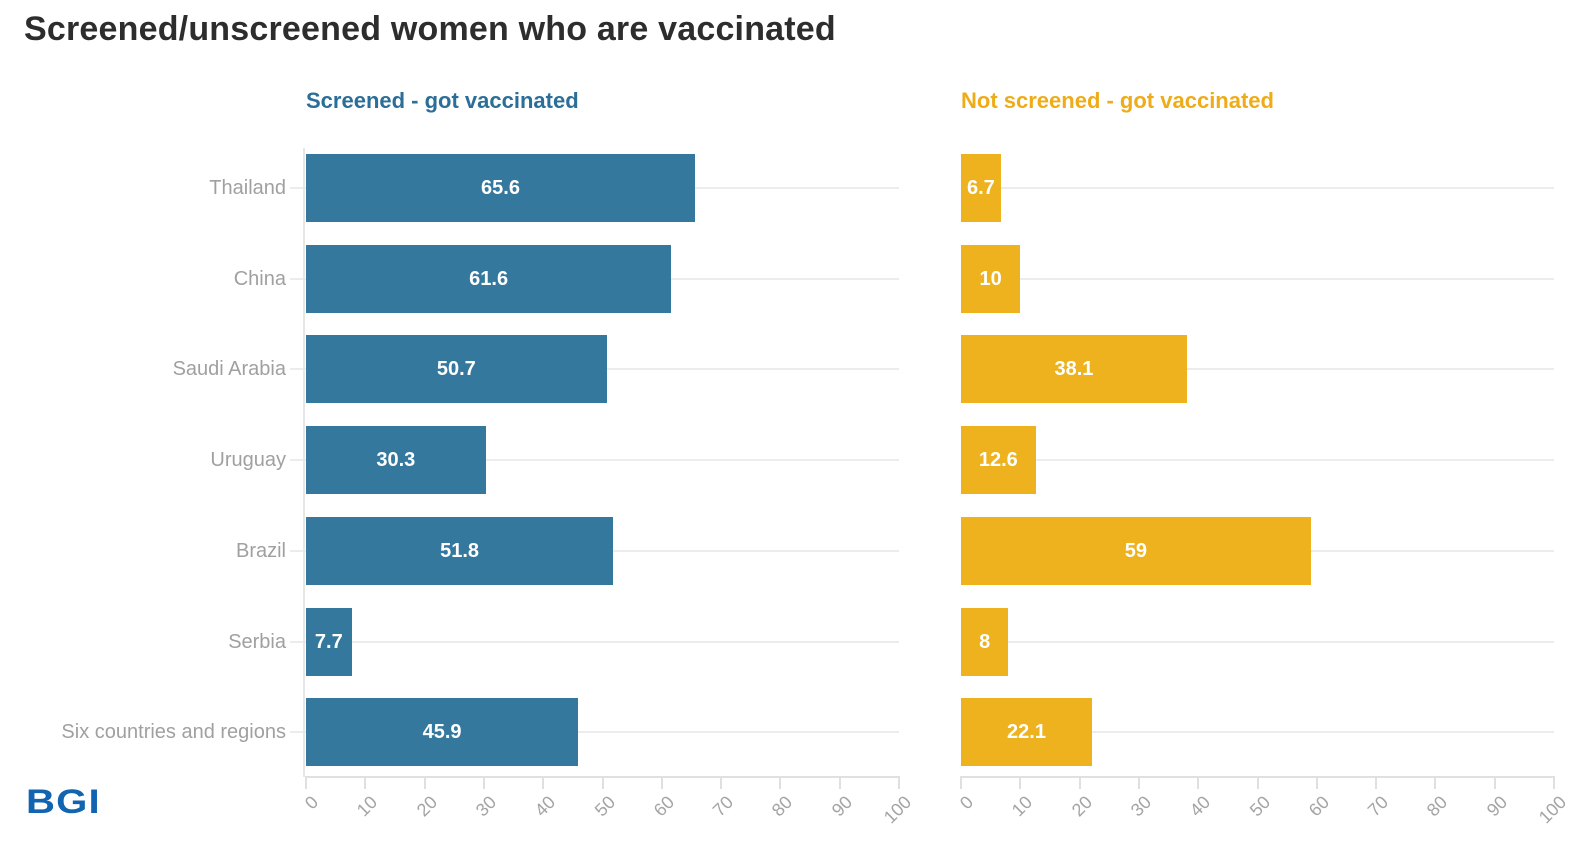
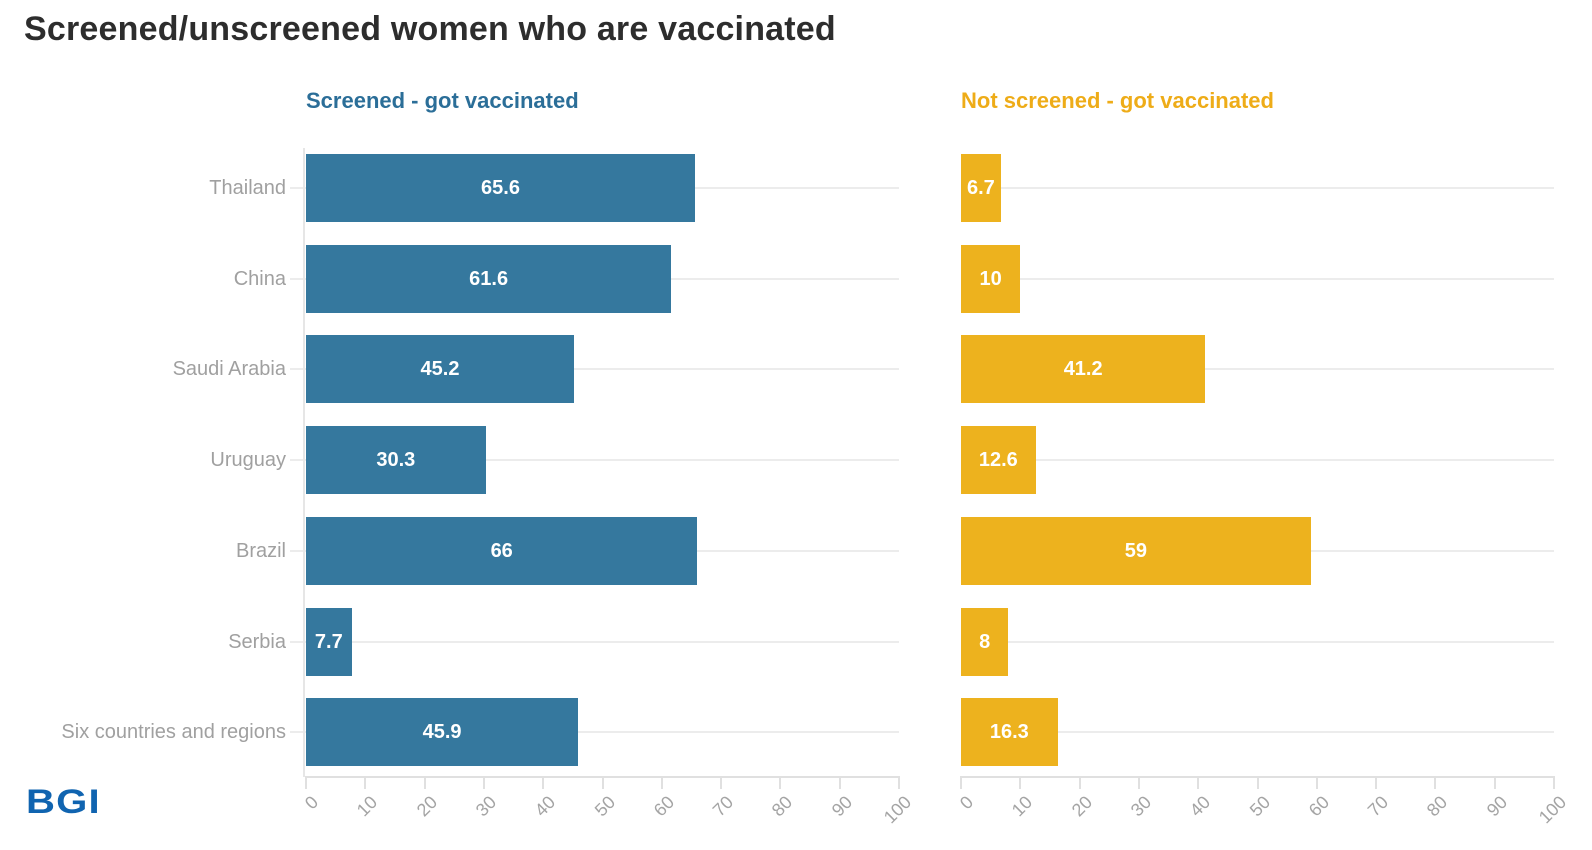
Screened - got vaccinated/Saudi Arabia: 50.7 -> 45.2
Not screened - got vaccinated/Saudi Arabia: 38.1 -> 41.2
Screened - got vaccinated/Brazil: 51.8 -> 66
Not screened - got vaccinated/Six countries and regions: 22.1 -> 16.3
